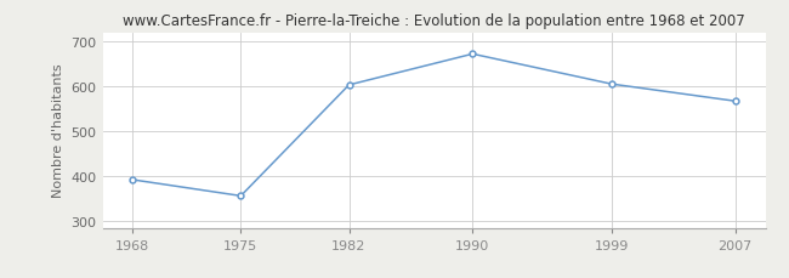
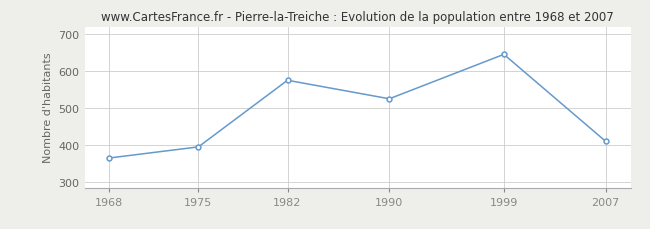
1968: 392 -> 365
1975: 356 -> 395
1982: 603 -> 575
1990: 672 -> 525
1999: 605 -> 645
2007: 567 -> 410
